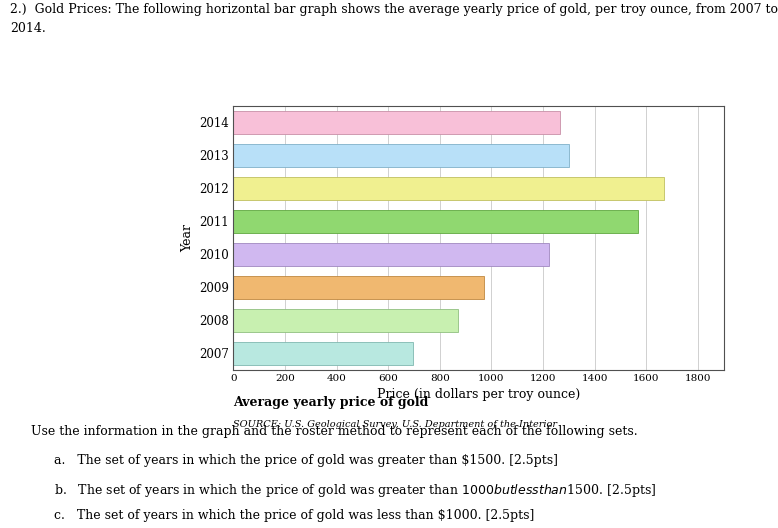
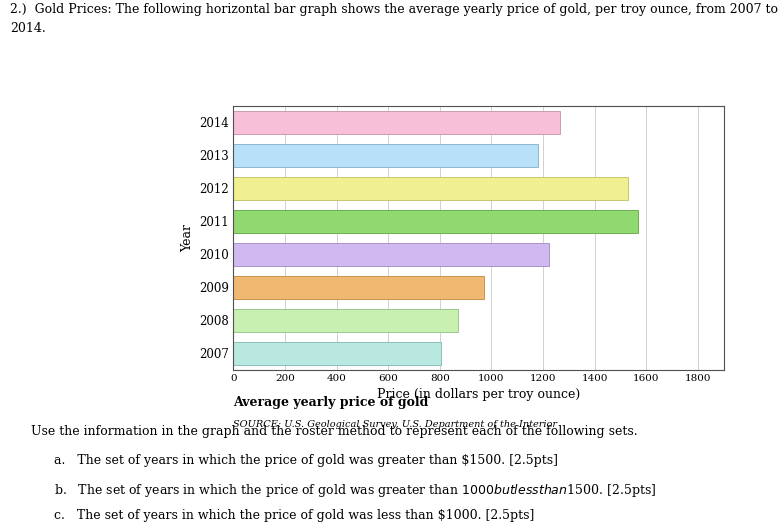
2013: 1300 -> 1180
2012: 1670 -> 1530
2007: 696 -> 805
